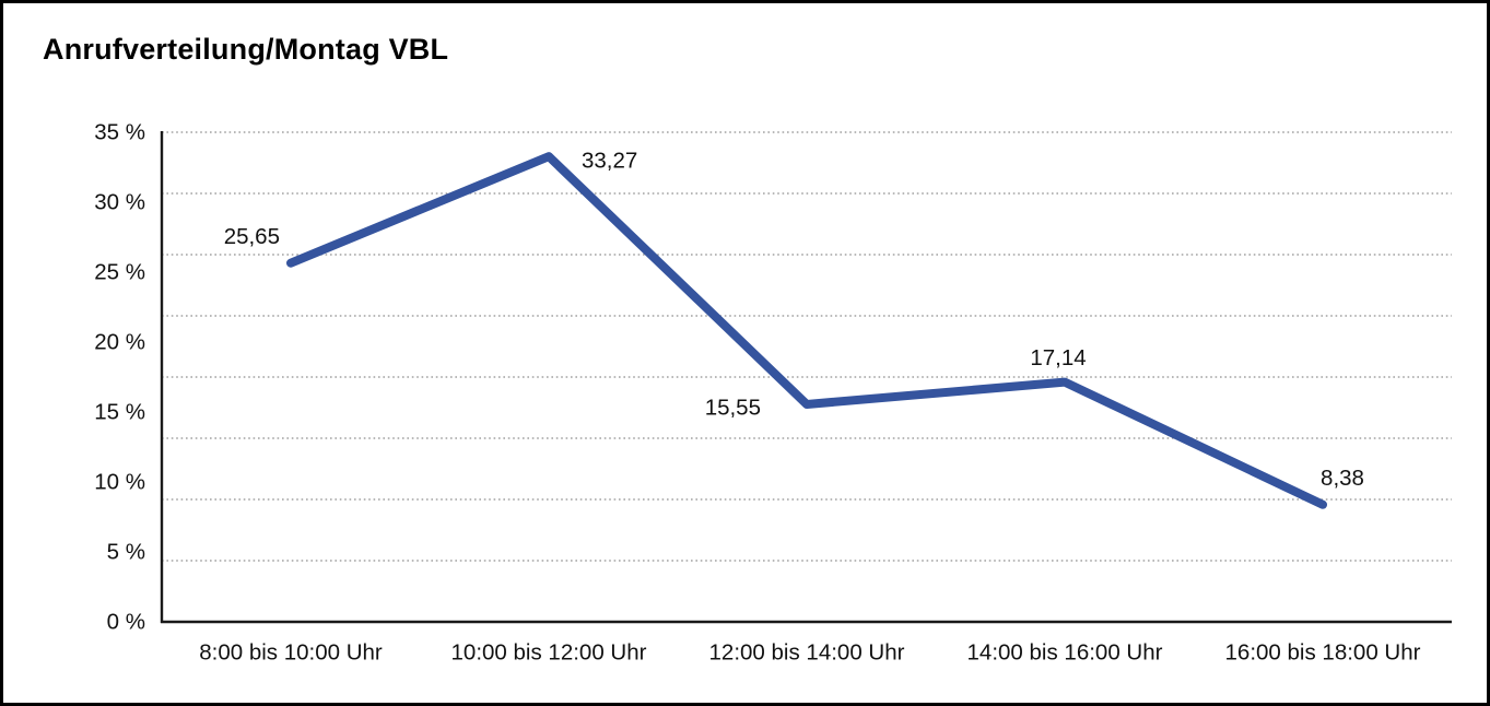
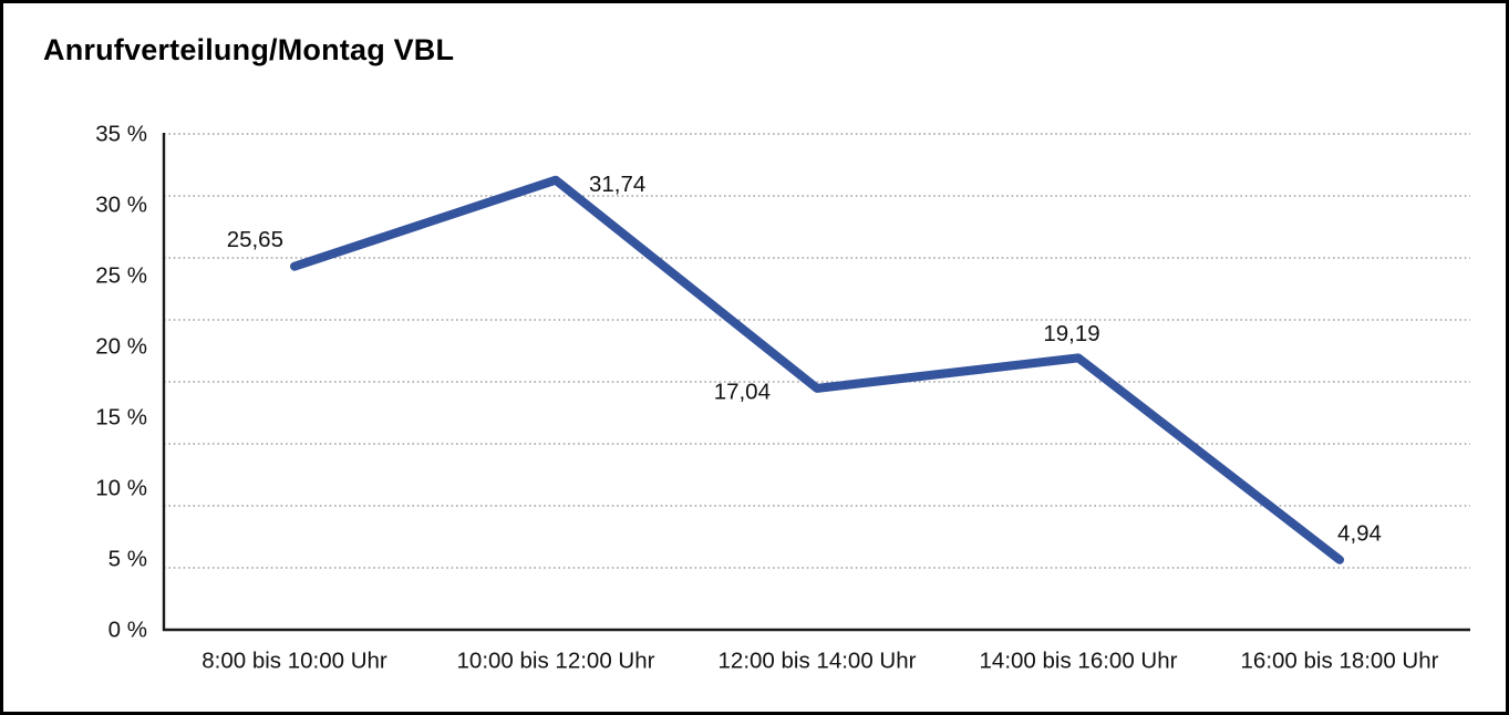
10:00 bis 12:00 Uhr: 33,27 -> 31,74
12:00 bis 14:00 Uhr: 15,55 -> 17,04
14:00 bis 16:00 Uhr: 17,14 -> 19,19
16:00 bis 18:00 Uhr: 8,38 -> 4,94
